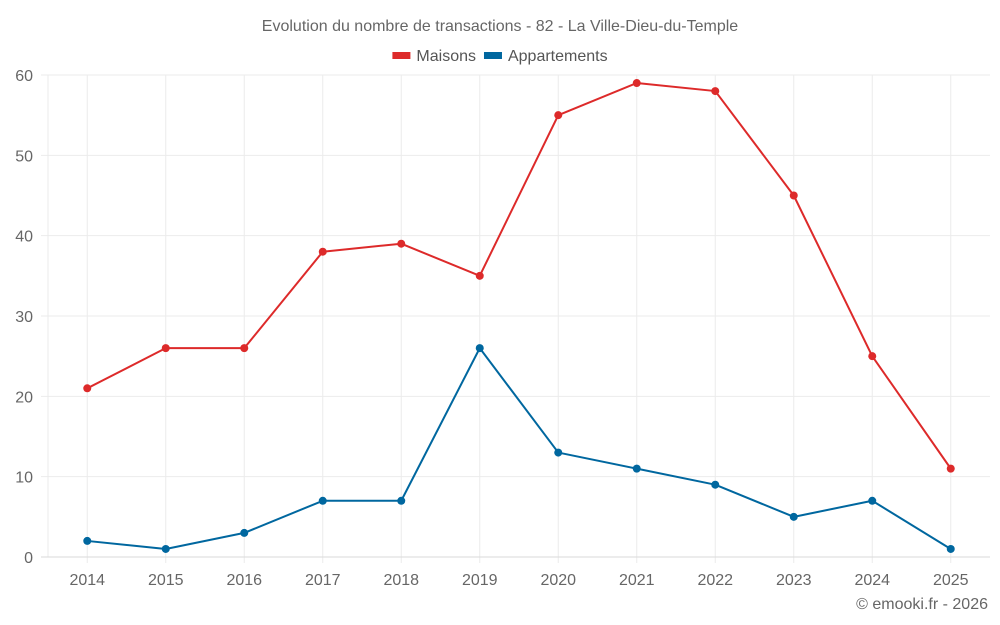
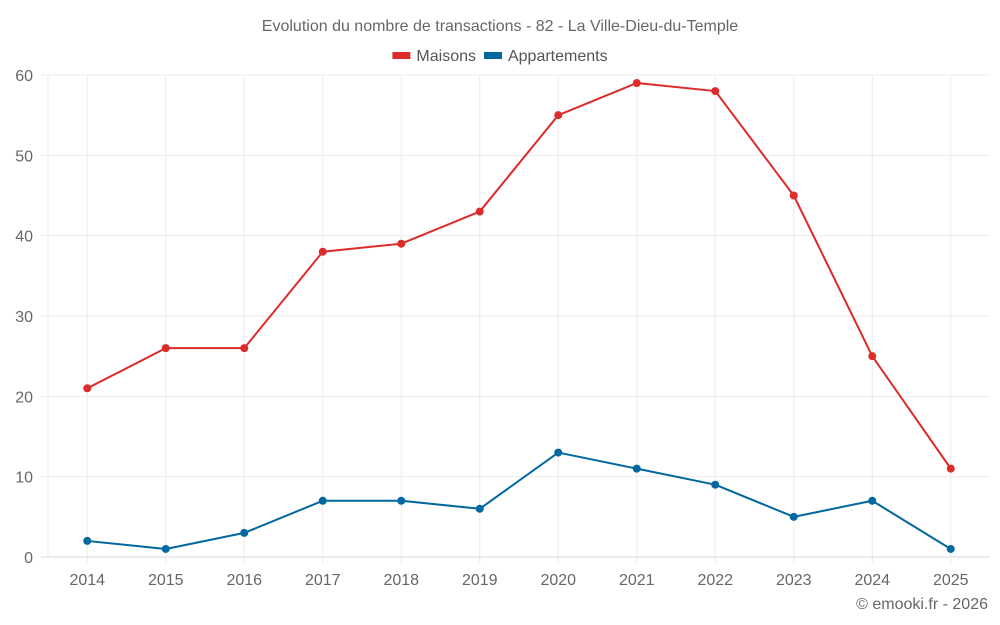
Maisons/2019: 35 -> 43
Appartements/2019: 26 -> 6
